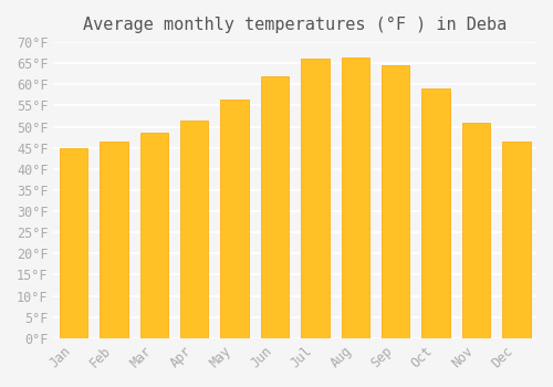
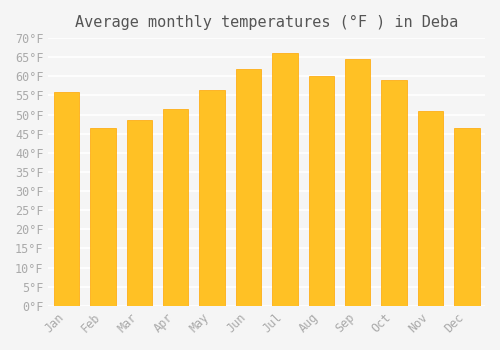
Jan: 45.0°F -> 56.0°F
Aug: 66.5°F -> 60.0°F
